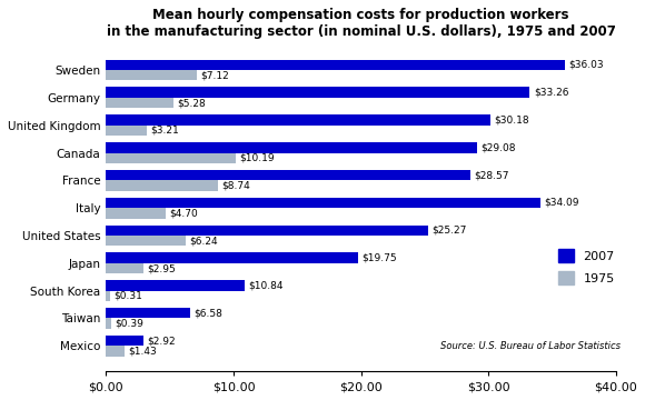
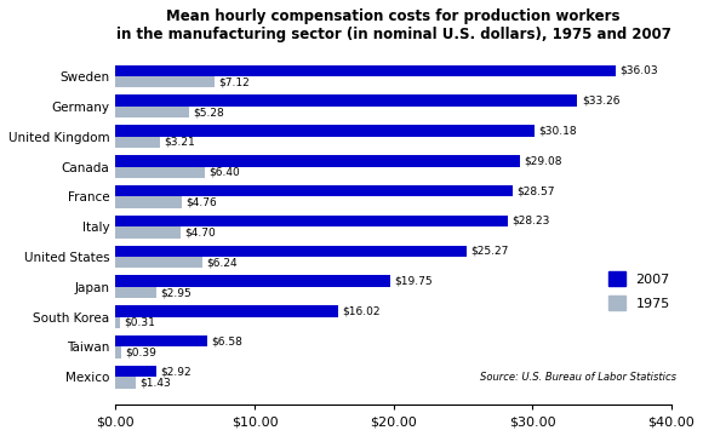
1975/Canada: $10.19 -> $6.40
1975/France: $8.74 -> $4.76
2007/Italy: $34.09 -> $28.23
2007/South Korea: $10.84 -> $16.02
